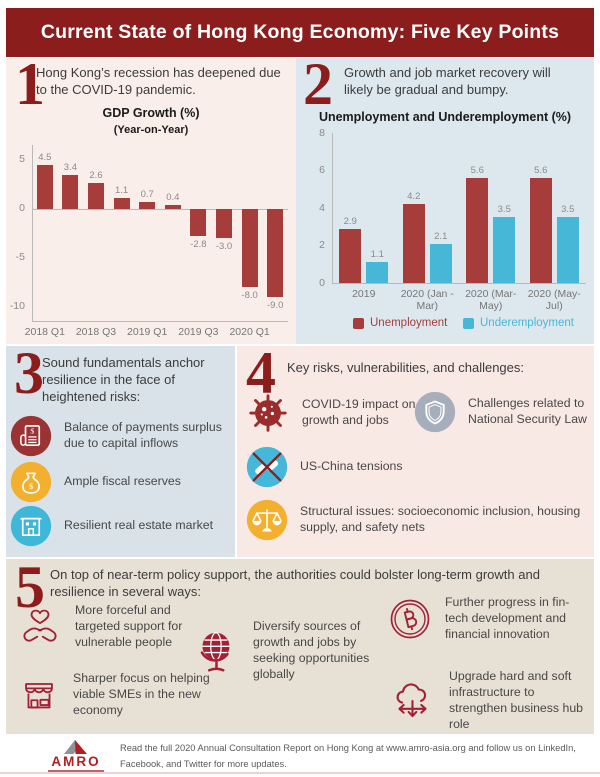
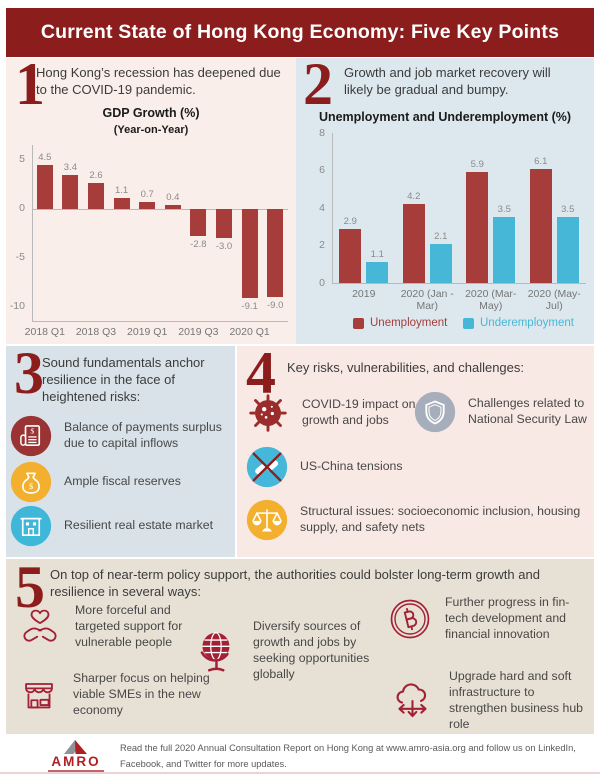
GDP Growth (%)/2020 Q1: -8.0 -> -9.1
Unemployment and Underemployment (%)/Unemployment/2020 (Mar-May): 5.6 -> 5.9
Unemployment and Underemployment (%)/Unemployment/2020 (May-Jul): 5.6 -> 6.1
